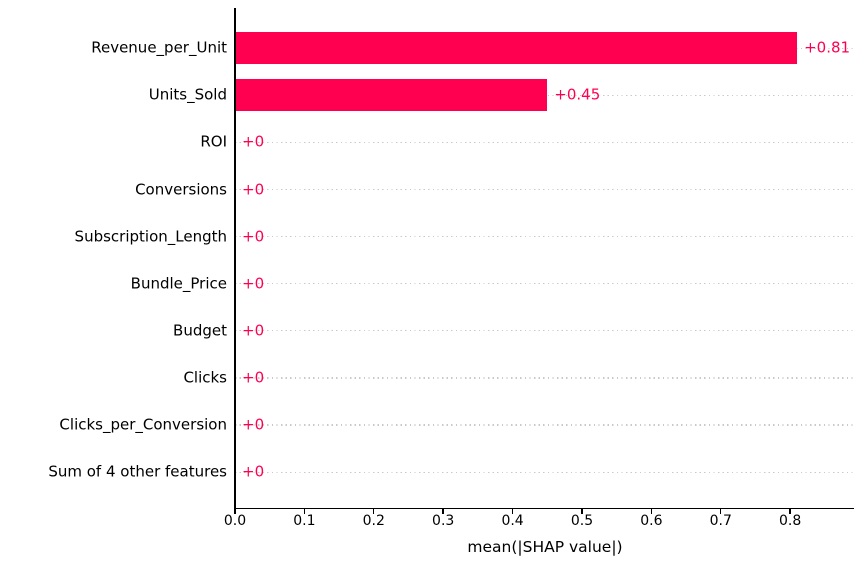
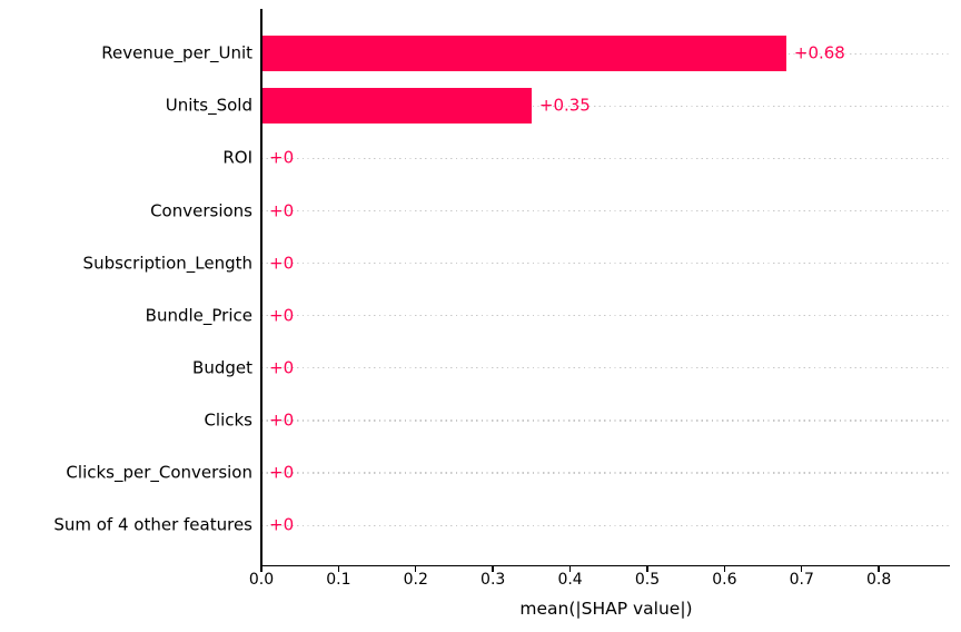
Revenue_per_Unit: +0.81 -> +0.68
Units_Sold: +0.45 -> +0.35
